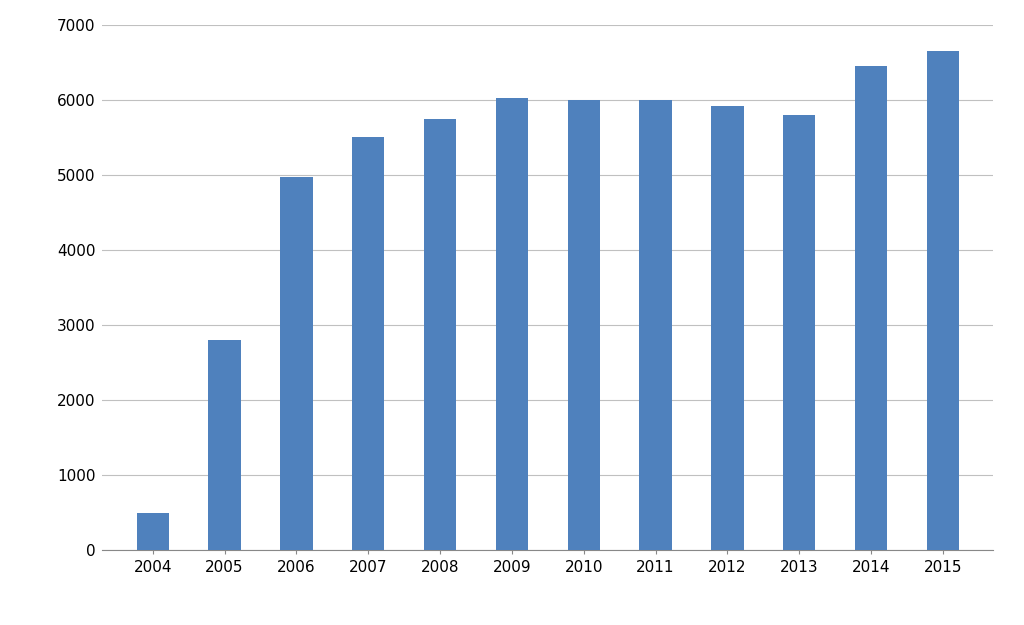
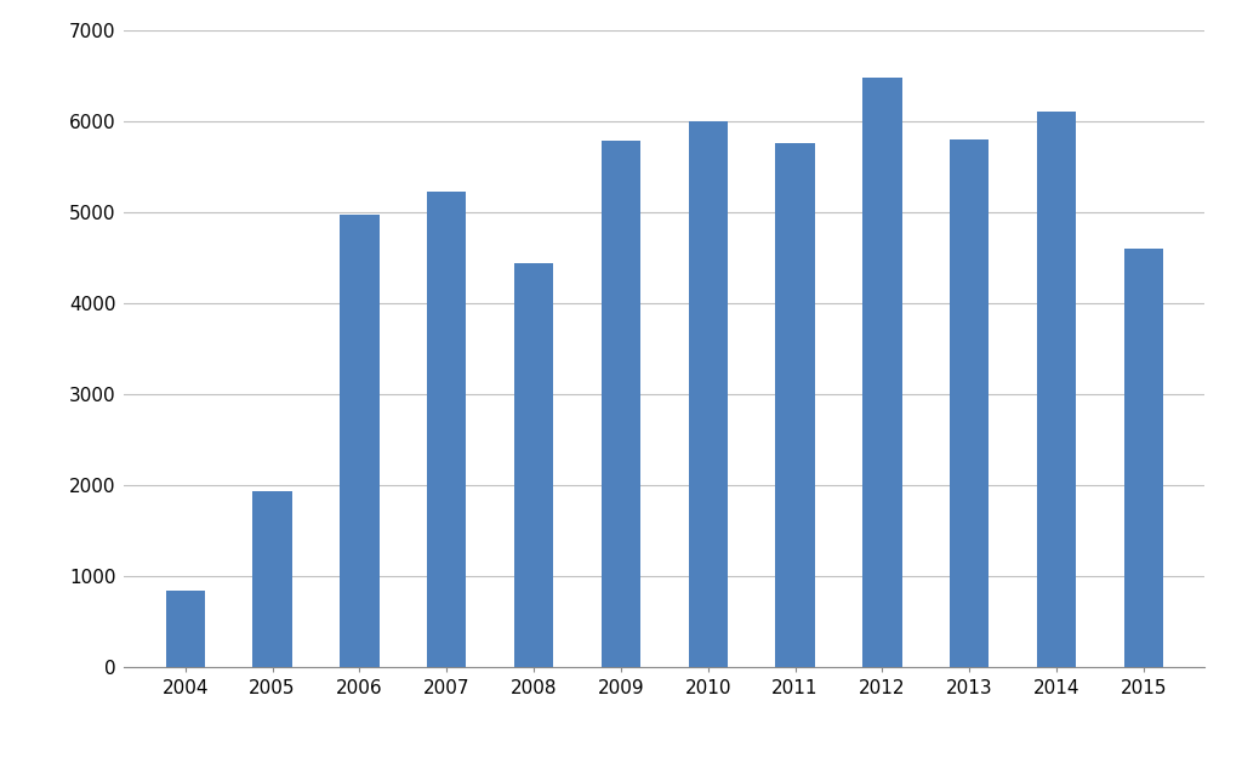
2004: 500 -> 840
2005: 2800 -> 1940
2007: 5500 -> 5220
2008: 5750 -> 4440
2009: 6020 -> 5780
2011: 6000 -> 5760
2012: 5920 -> 6480
2014: 6450 -> 6100
2015: 6650 -> 4600
